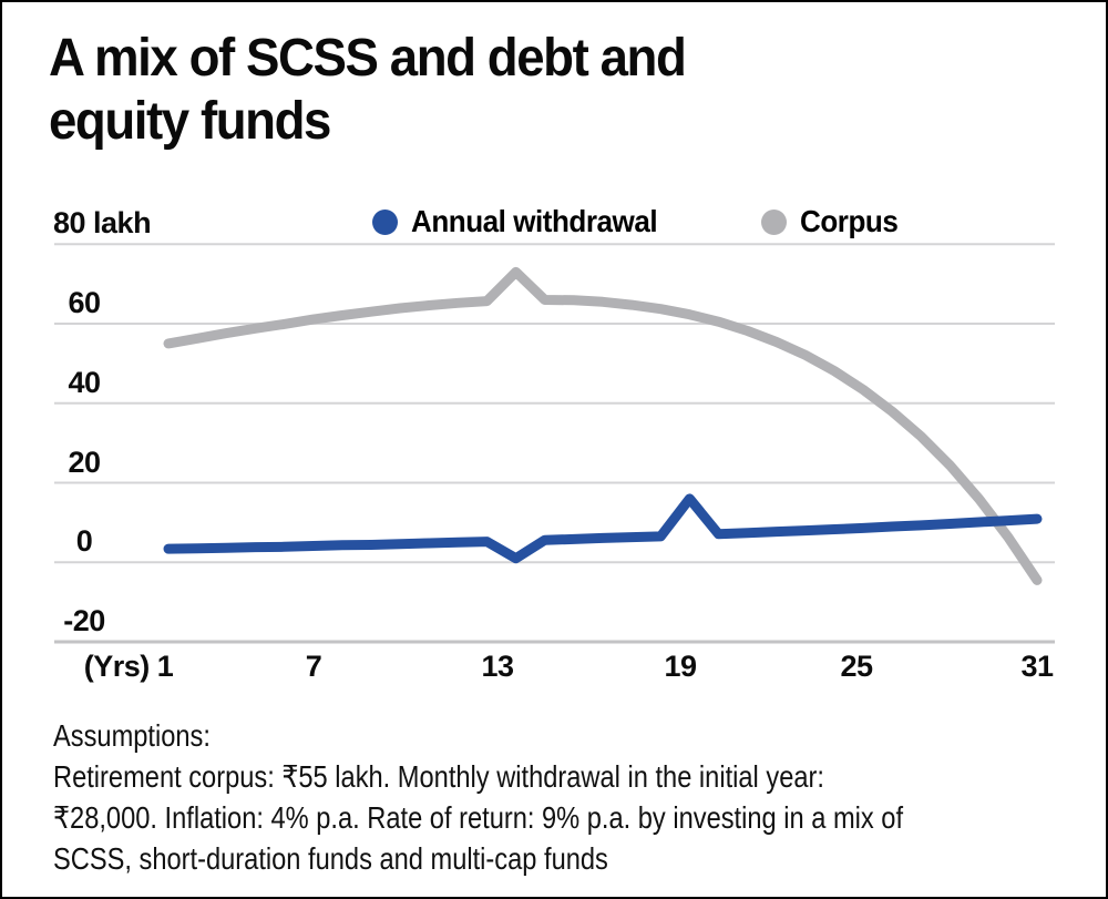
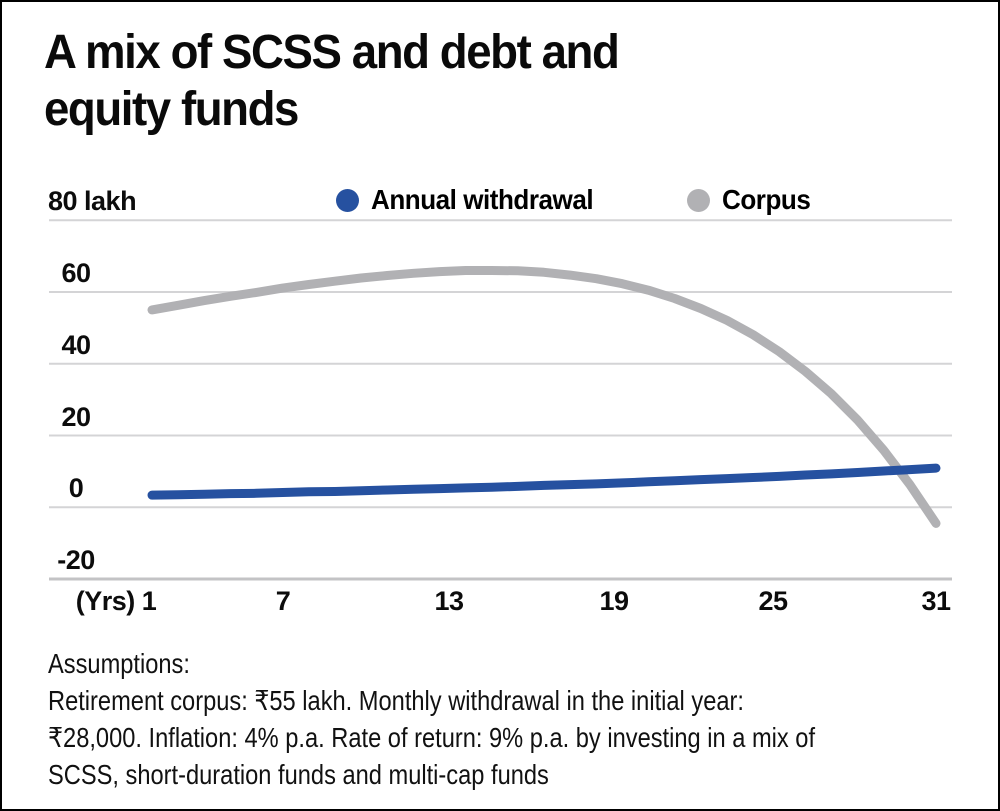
Annual withdrawal/13: 1 -> 5
Corpus/13: 73 -> 66
Annual withdrawal/19: 16 -> 7
